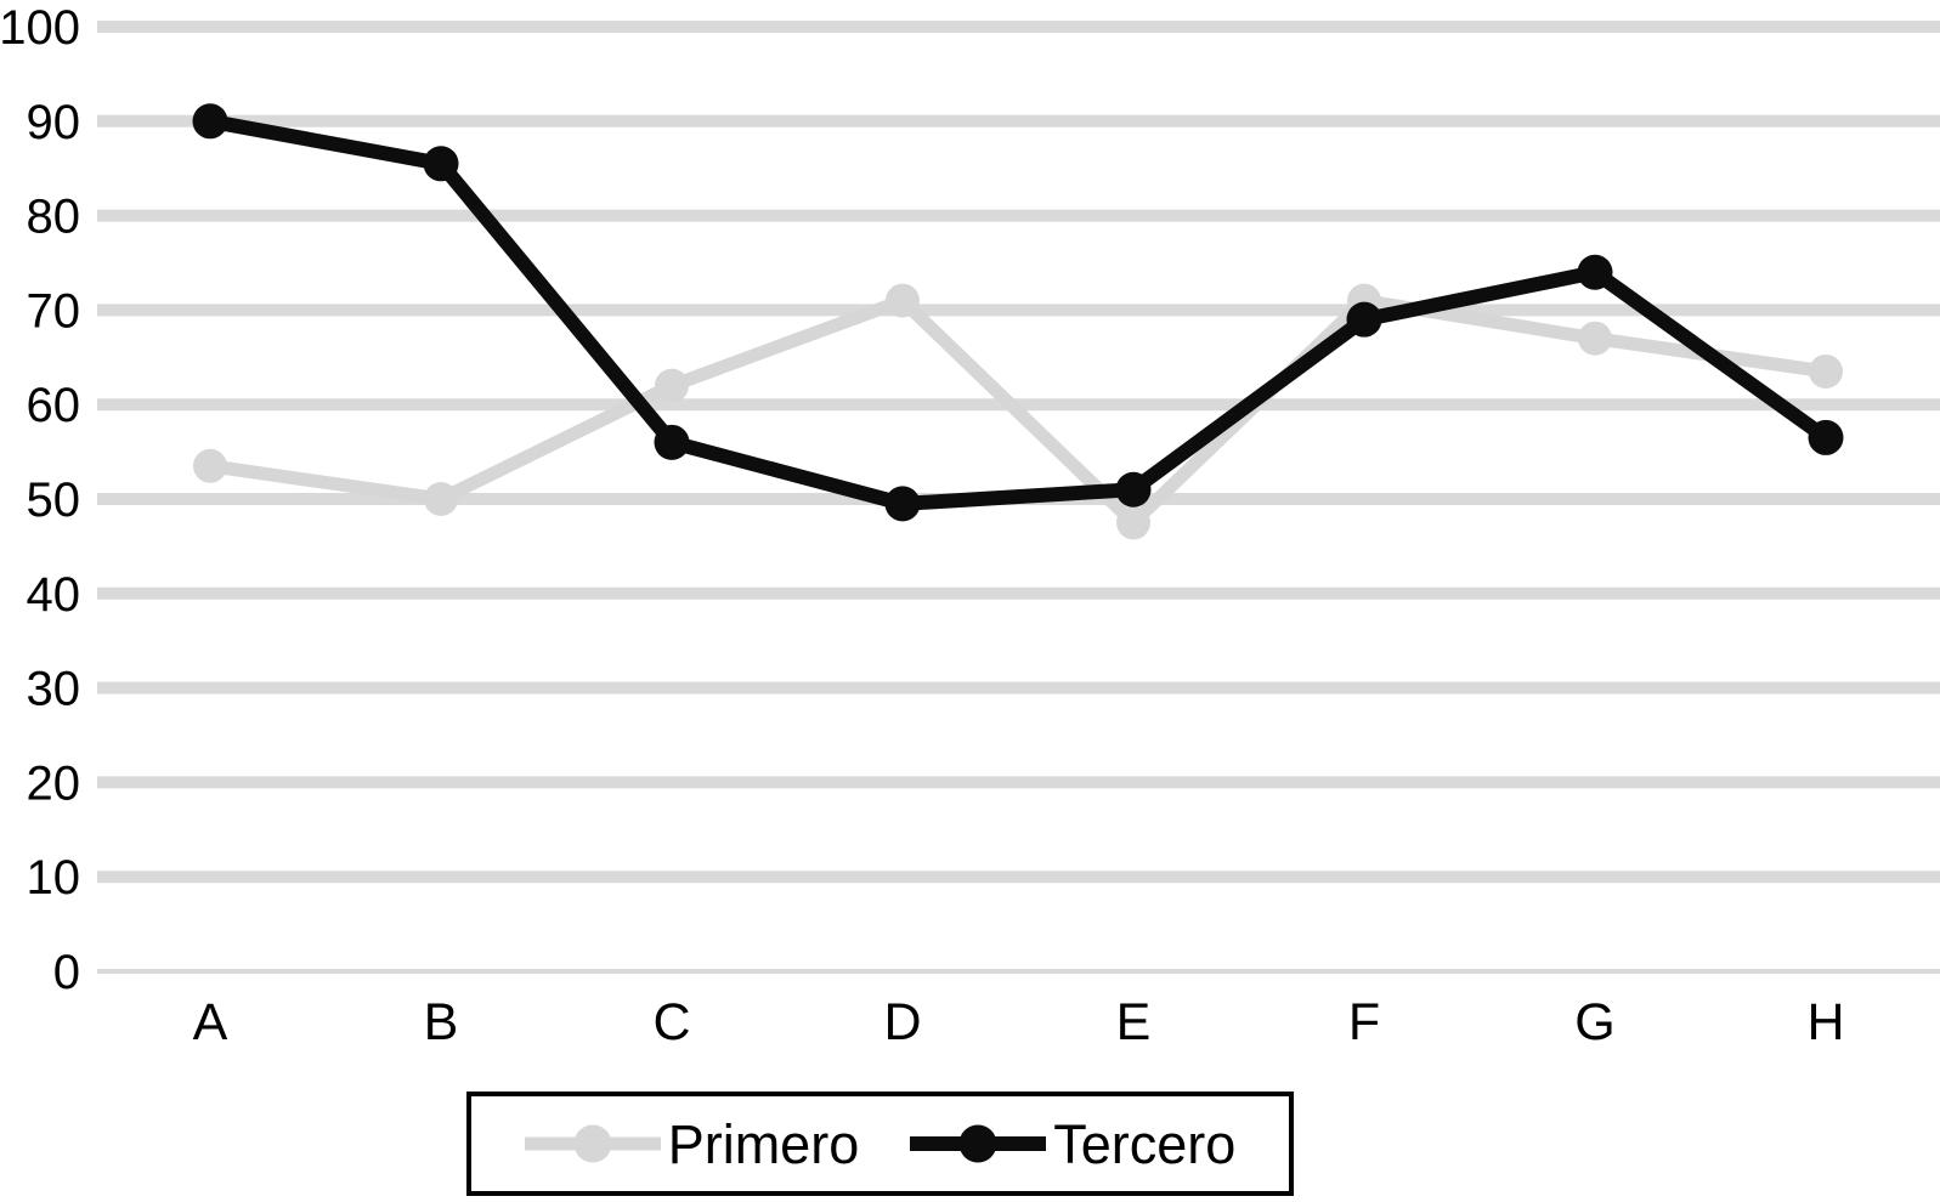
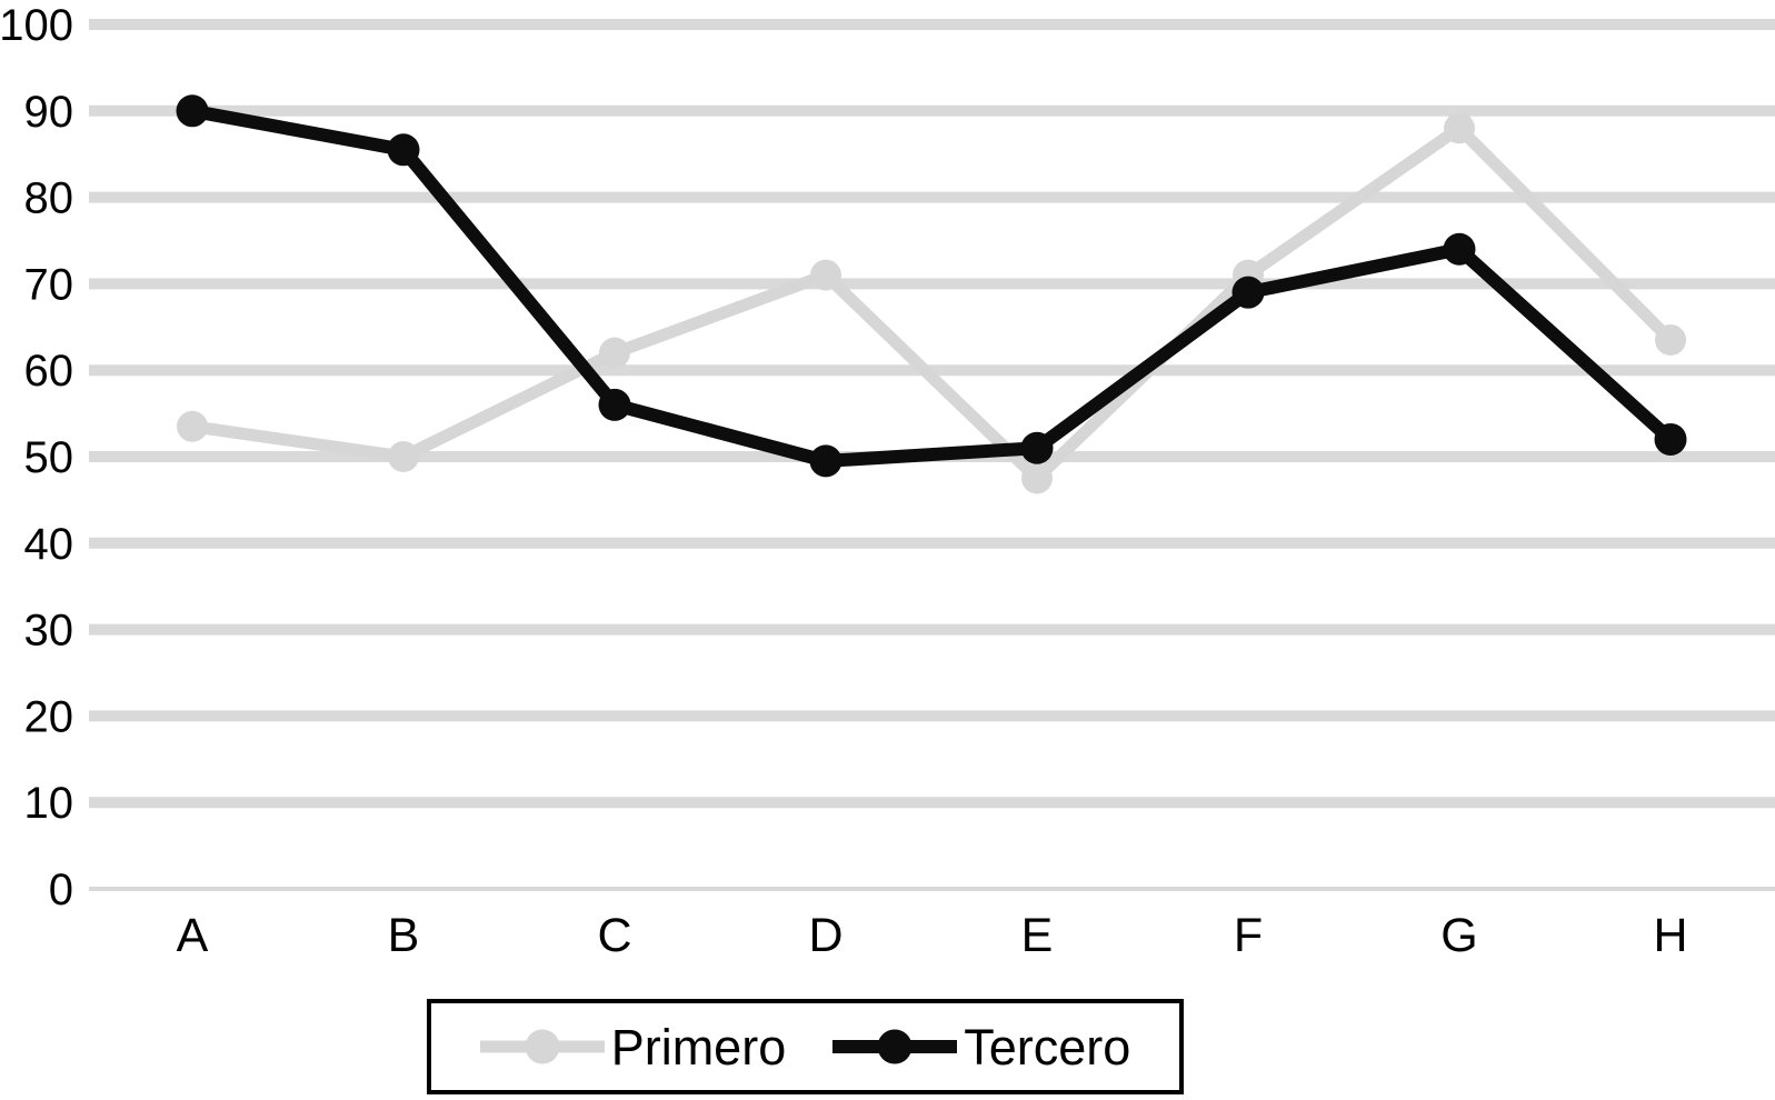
Primero/G: 67 -> 88
Tercero/H: 56 -> 52
